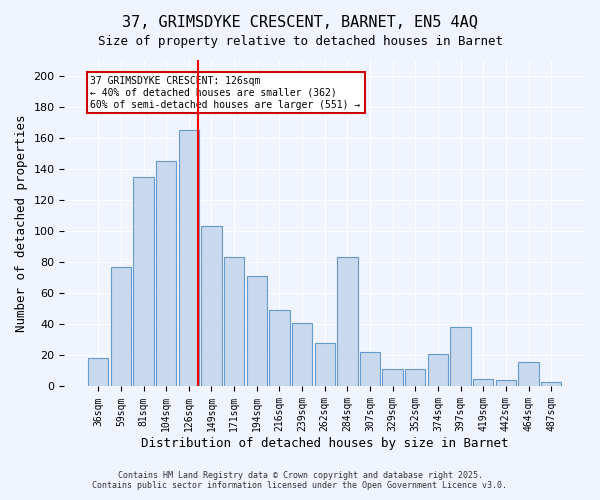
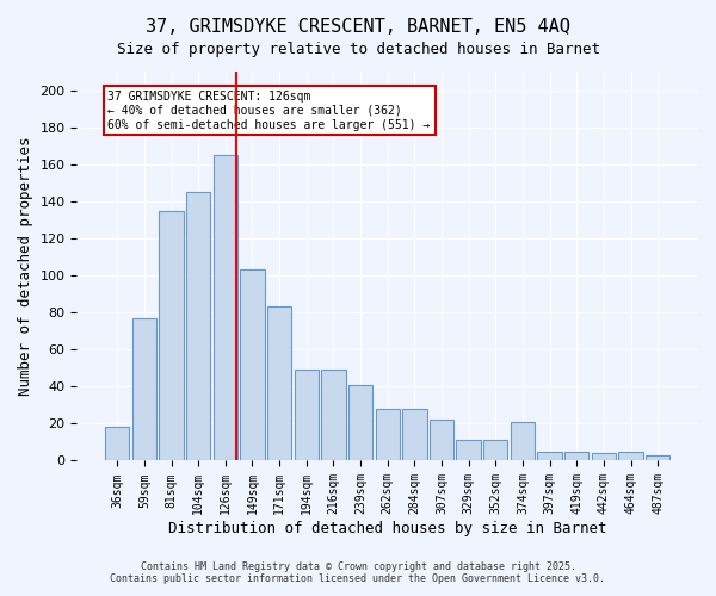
194sqm: 71 -> 49
284sqm: 83 -> 28
397sqm: 38 -> 5
464sqm: 16 -> 5
